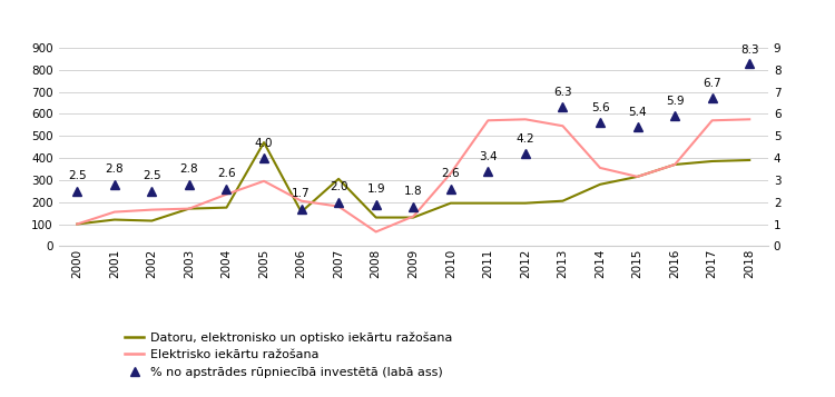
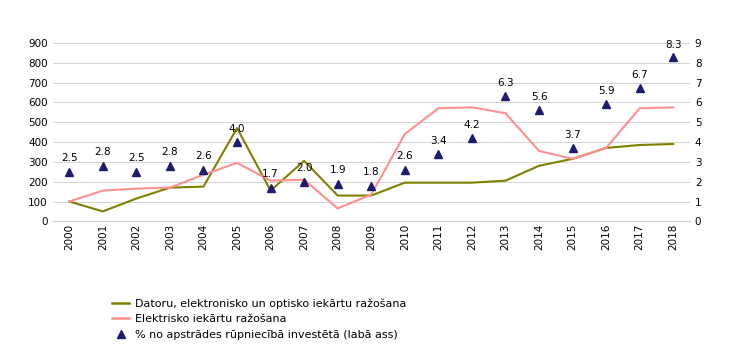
Datoru, elektronisko un optisko iekārtu ražošana/2001: 120 -> 50
Elektrisko iekārtu ražošana/2007: 180 -> 210
Elektrisko iekārtu ražošana/2010: 330 -> 440
% no apstrādes rūpniecībā investētā (labā ass)/2015: 5.4 -> 3.7
